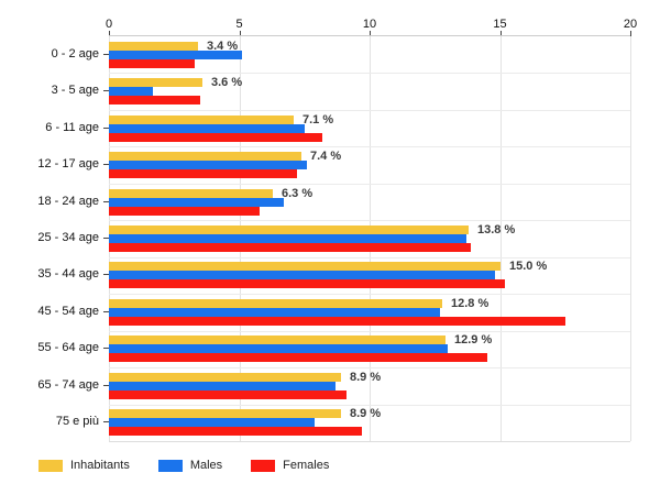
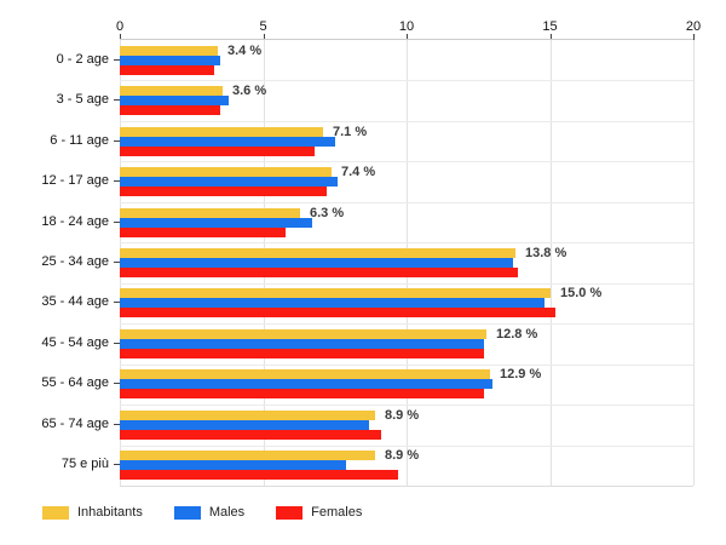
Males/0 - 2 age: 5.1 -> 3.5
Males/3 - 5 age: 1.7 -> 3.8
Females/6 - 11 age: 8.2 -> 6.8
Females/45 - 54 age: 17.5 -> 12.7
Females/55 - 64 age: 14.5 -> 12.7
